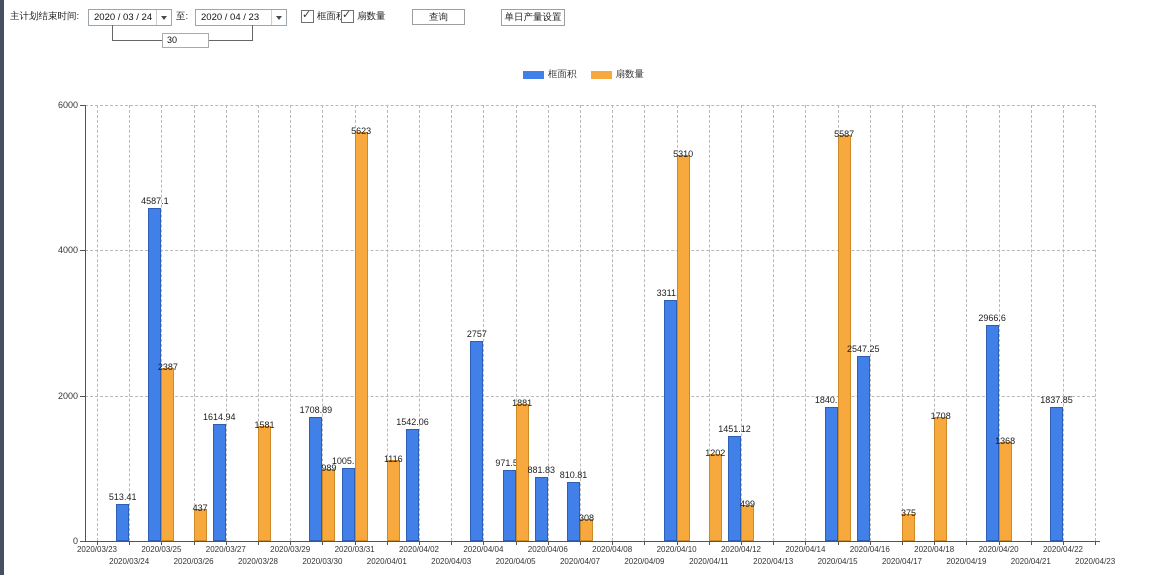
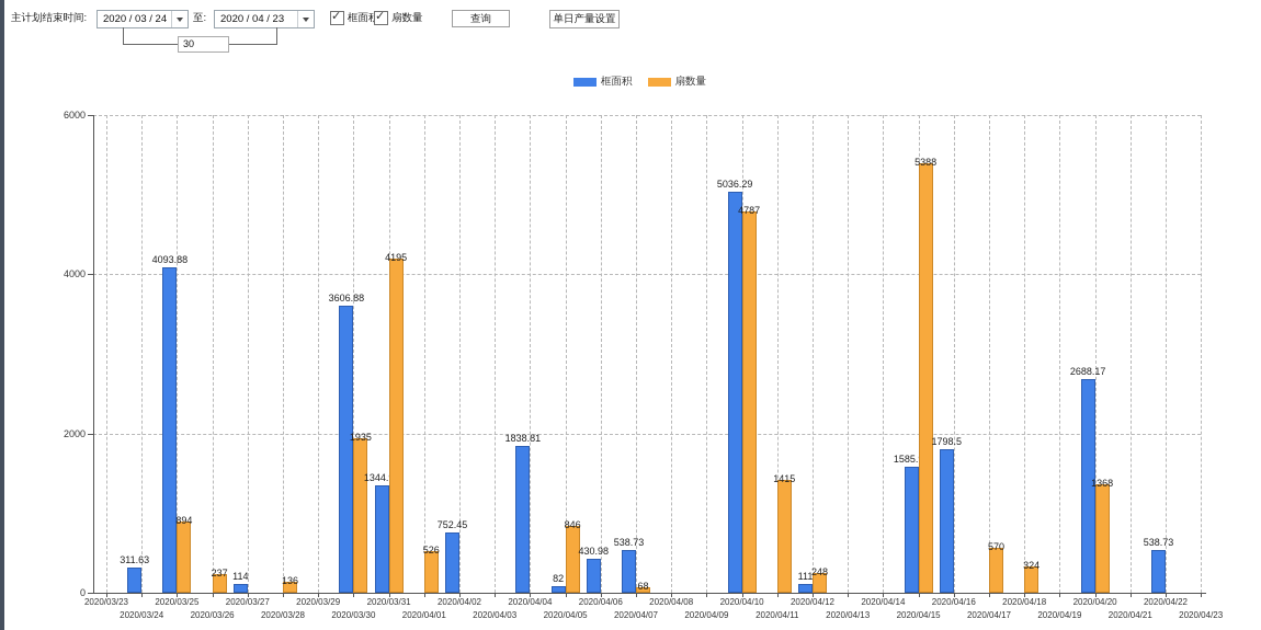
框面积/2020/03/24: 513.41 -> 311.63
框面积/2020/03/25: 4587.1 -> 4093.88
扇数量/2020/03/25: 2387 -> 894
扇数量/2020/03/26: 437 -> 237
框面积/2020/03/27: 1614.94 -> 114
扇数量/2020/03/28: 1581 -> 136
框面积/2020/03/30: 1708.89 -> 3606.88
扇数量/2020/03/30: 989 -> 1935
框面积/2020/03/31: 1005.17 -> 1344.95
扇数量/2020/03/31: 5623 -> 4195
扇数量/2020/04/01: 1116 -> 526
框面积/2020/04/02: 1542.06 -> 752.45
框面积/2020/04/04: 2757 -> 1838.81
框面积/2020/04/05: 971.58 -> 82
扇数量/2020/04/05: 1881 -> 846
框面积/2020/04/06: 881.83 -> 430.98
框面积/2020/04/07: 810.81 -> 538.73
扇数量/2020/04/07: 308 -> 68
框面积/2020/04/10: 3311.9 -> 5036.29
扇数量/2020/04/10: 5310 -> 4787
扇数量/2020/04/11: 1202 -> 1415
框面积/2020/04/12: 1451.12 -> 111
扇数量/2020/04/12: 499 -> 248
框面积/2020/04/15: 1840.71 -> 1585.96
扇数量/2020/04/15: 5587 -> 5388
框面积/2020/04/16: 2547.25 -> 1798.5
扇数量/2020/04/17: 375 -> 570
扇数量/2020/04/18: 1708 -> 324
框面积/2020/04/20: 2966.6 -> 2688.17
框面积/2020/04/22: 1837.85 -> 538.73
